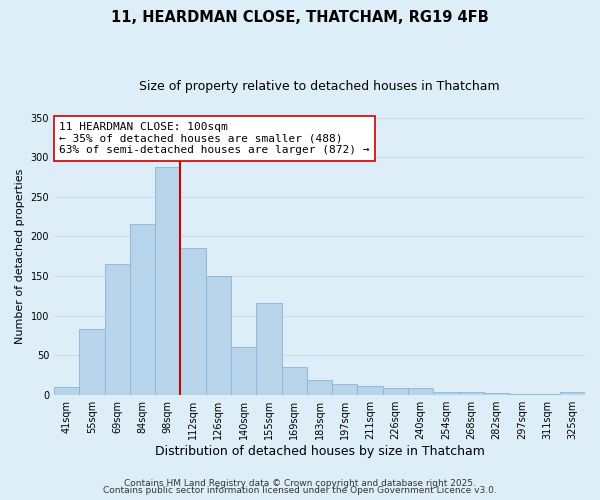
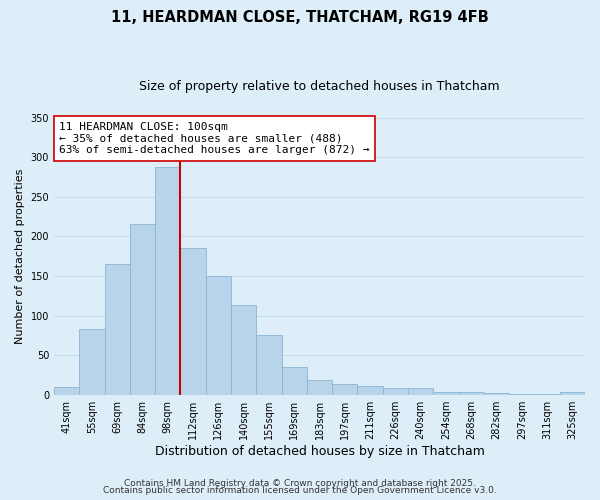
140sqm: 60 -> 113
155sqm: 116 -> 75
